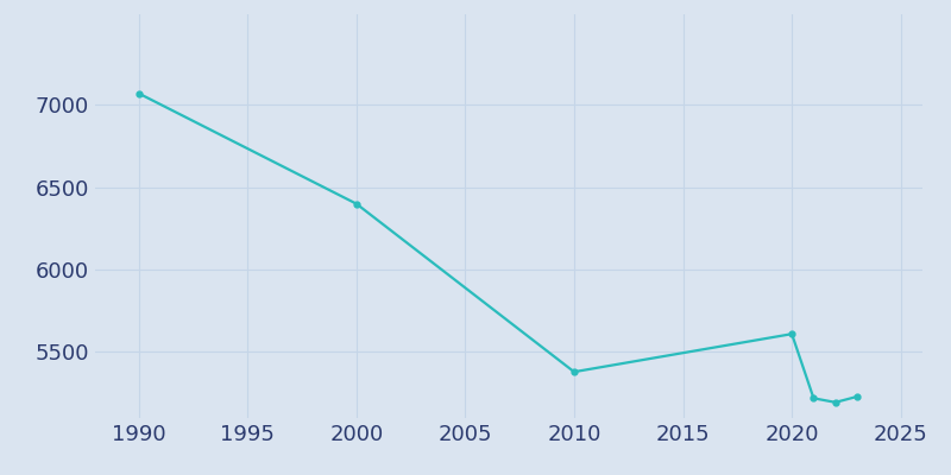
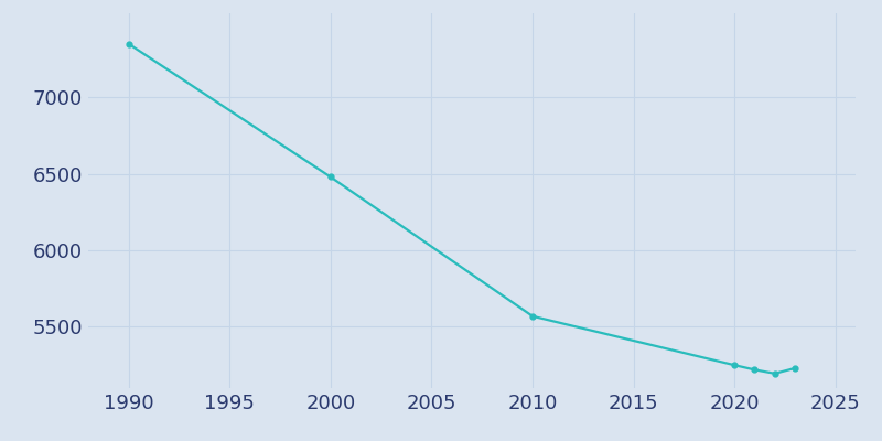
1990: 7070 -> 7350
2000: 6400 -> 6480
2010: 5380 -> 5570
2020: 5610 -> 5250
